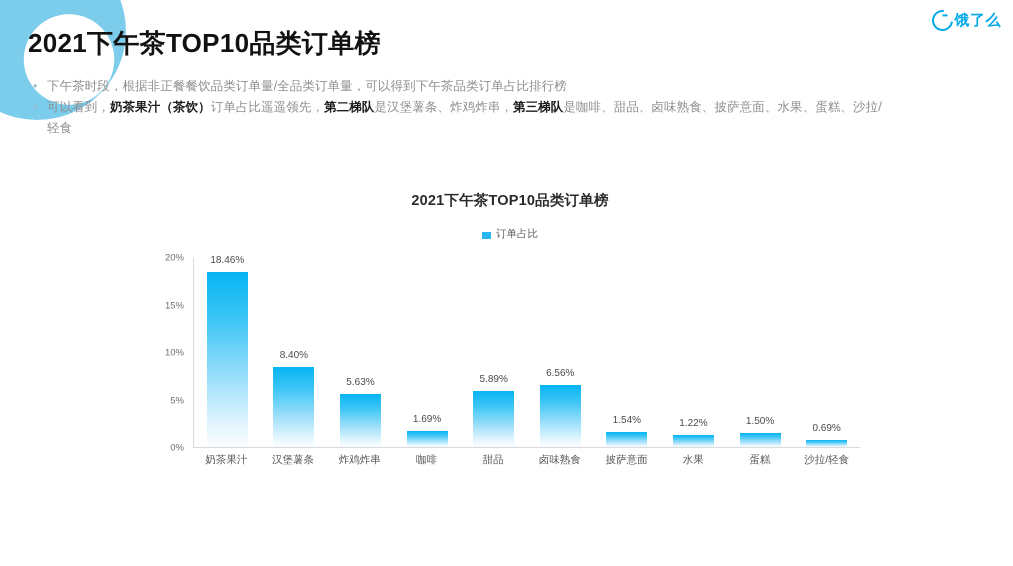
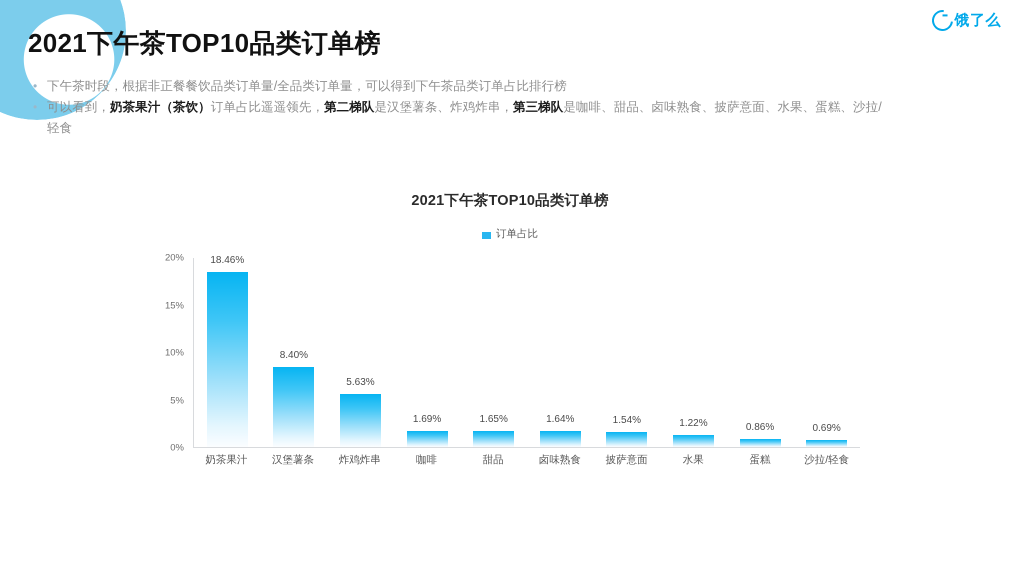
甜品: 5.89% -> 1.65%
卤味熟食: 6.56% -> 1.64%
蛋糕: 1.50% -> 0.86%
